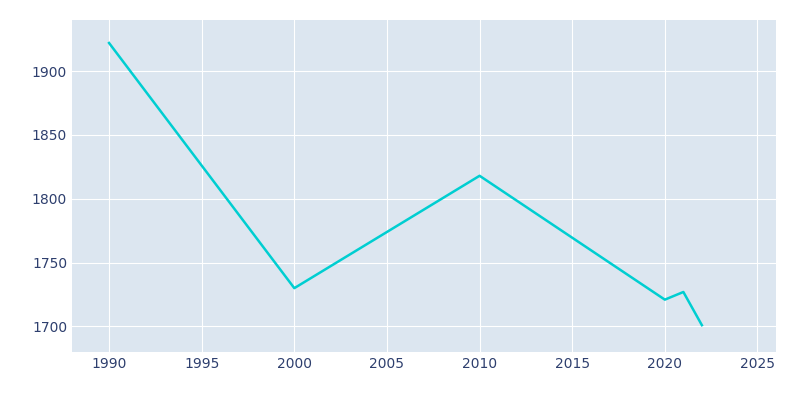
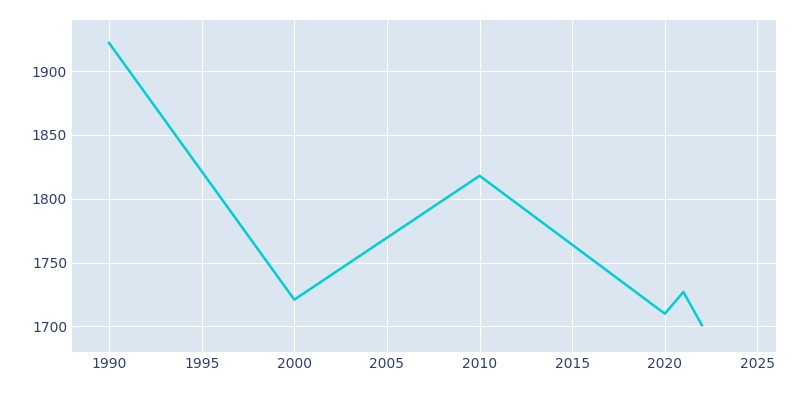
2000: 1730 -> 1721
2020: 1721 -> 1710
